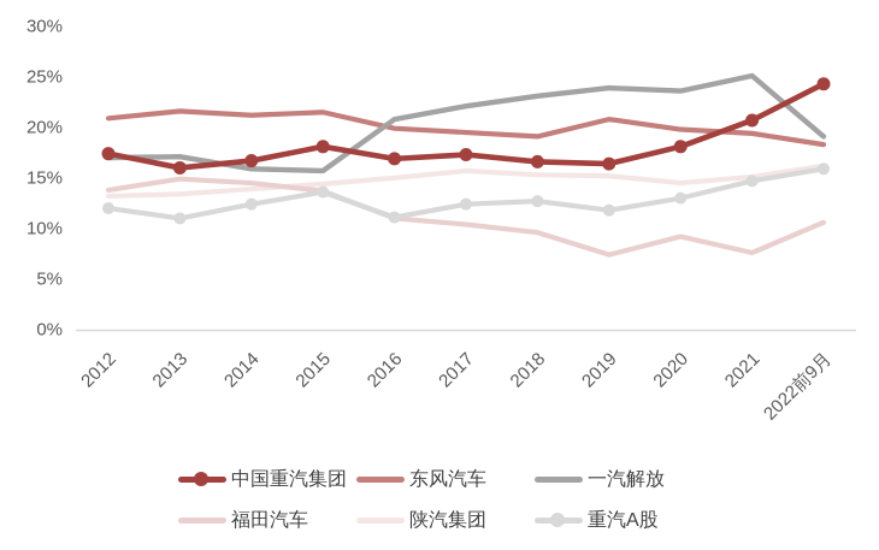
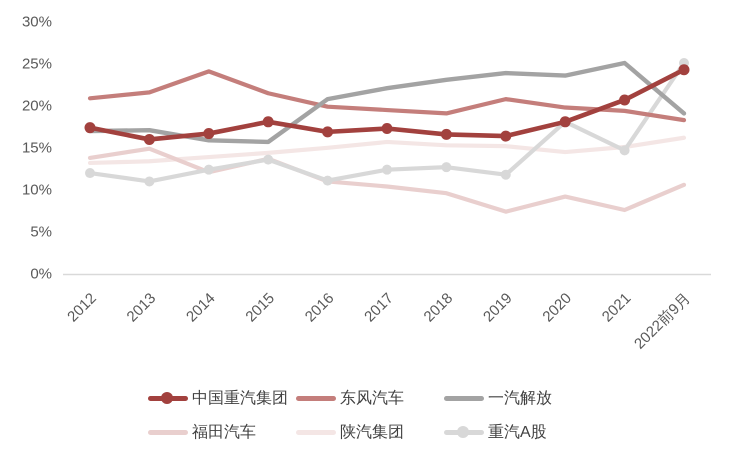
东风汽车/2014: 21% -> 24%
福田汽车/2014: 14% -> 12%
重汽A股/2020: 13% -> 18%
重汽A股/2022前9月: 16% -> 25%
